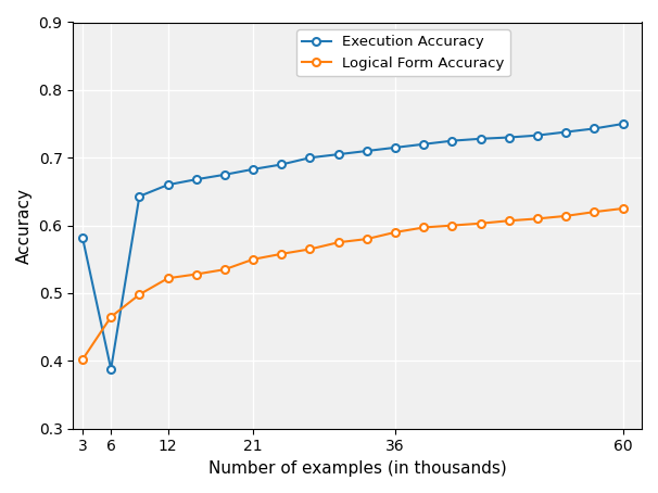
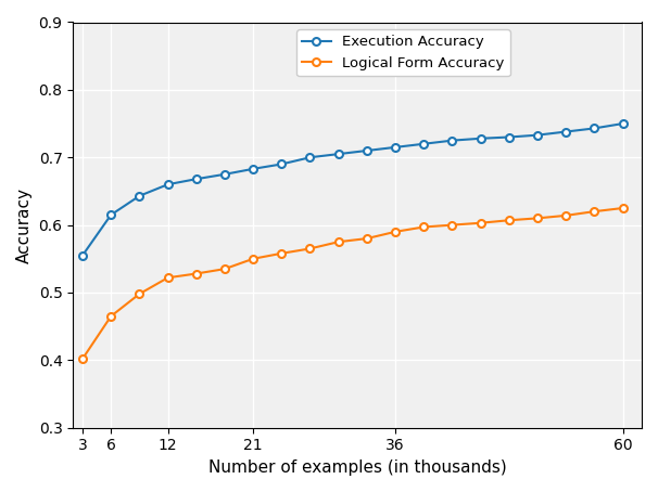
Execution Accuracy/3: 0.582 -> 0.555
Execution Accuracy/6: 0.388 -> 0.615
